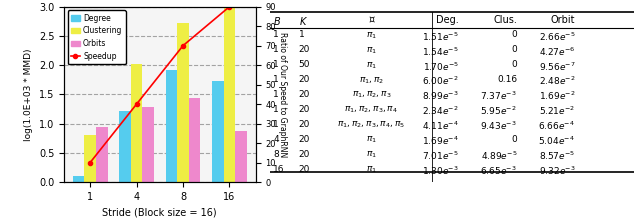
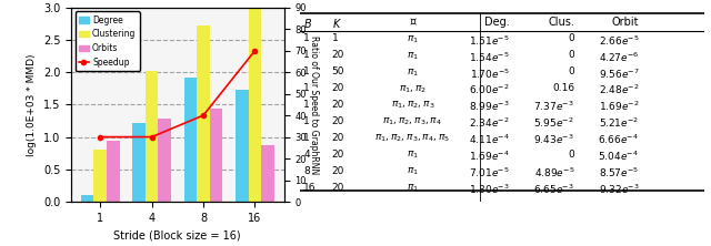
Speedup/1: 10 -> 30
Speedup/4: 40 -> 30
Speedup/8: 70 -> 40
Speedup/16: 90 -> 70
